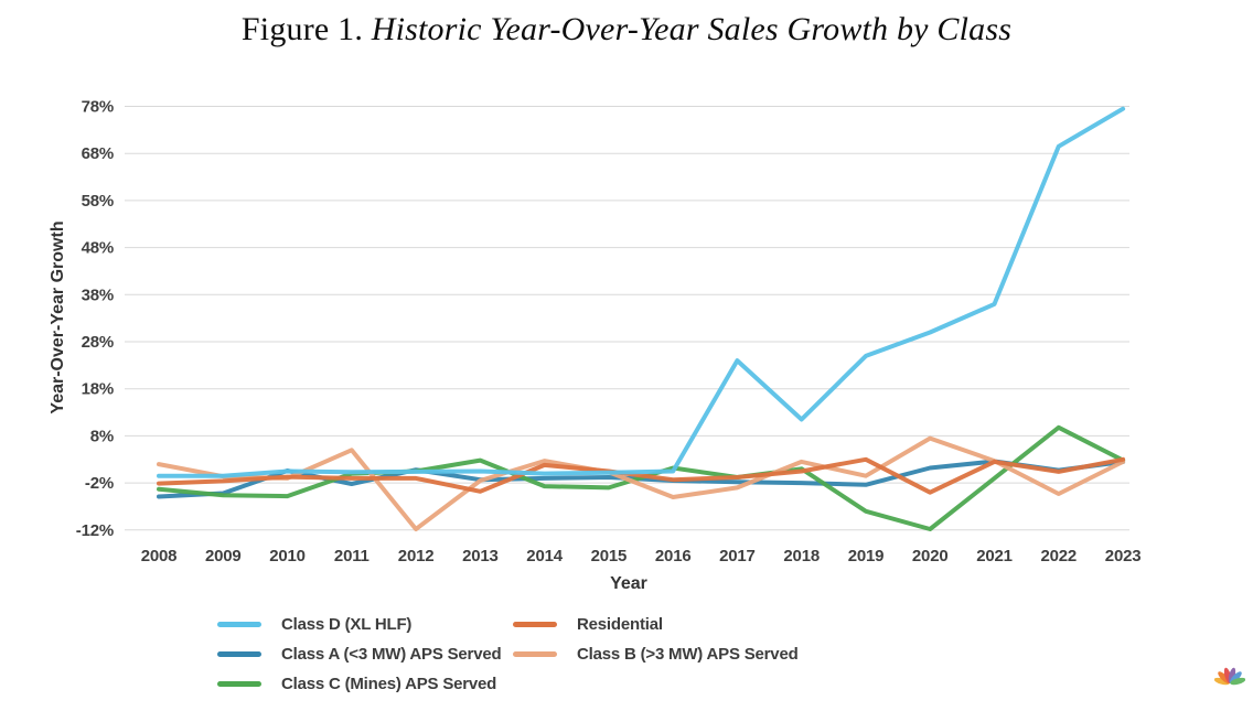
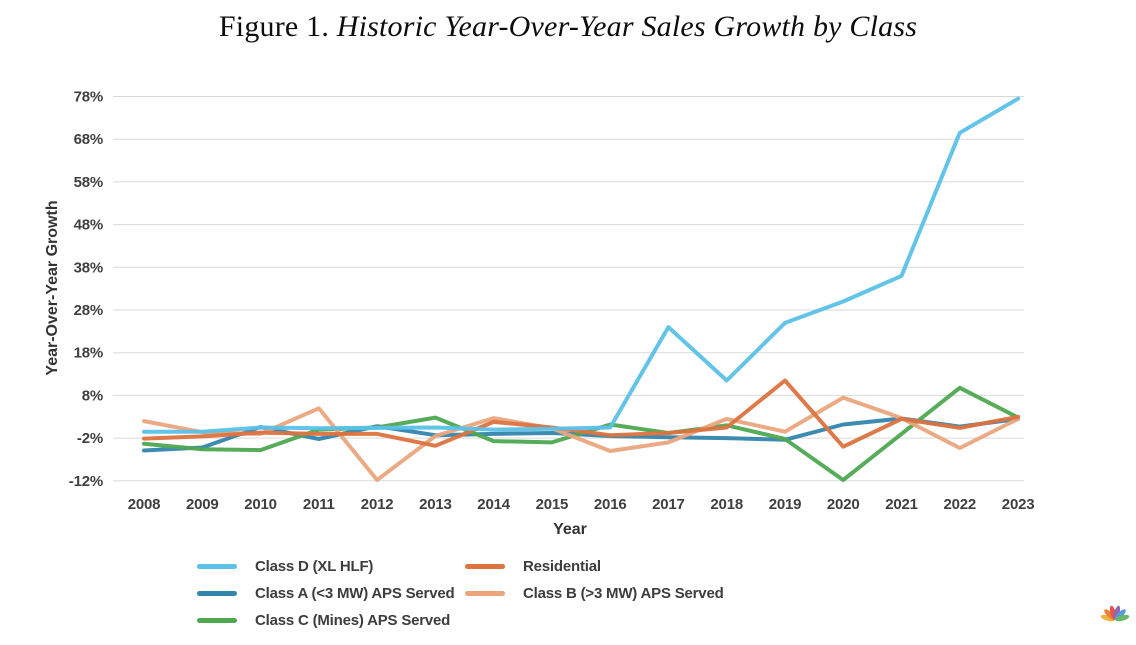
Class C (Mines) APS Served/2019: -8% -> -2%
Residential/2019: 3% -> 12%
